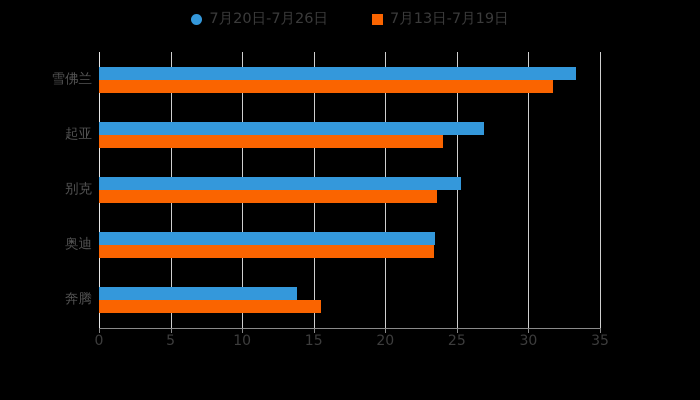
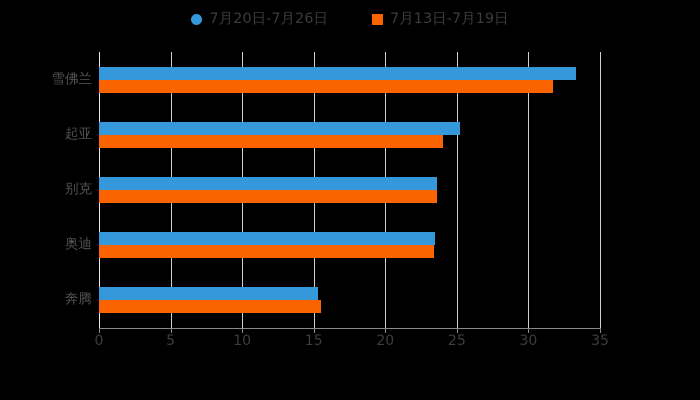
7月20日-7月26日/起亚: 26.9 -> 25.2
7月20日-7月26日/别克: 25.3 -> 23.6
7月20日-7月26日/奔腾: 13.8 -> 15.3
